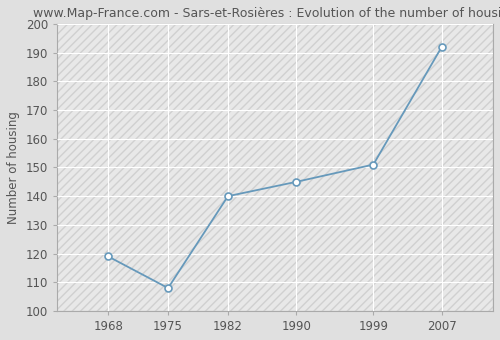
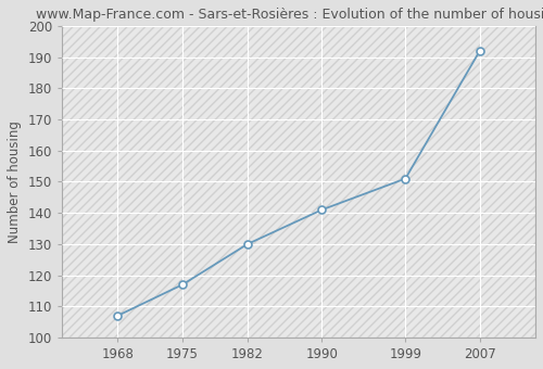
1968: 119 -> 107
1975: 108 -> 117
1982: 140 -> 130
1990: 145 -> 141
